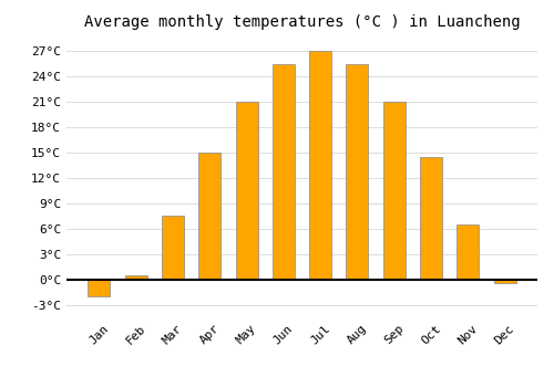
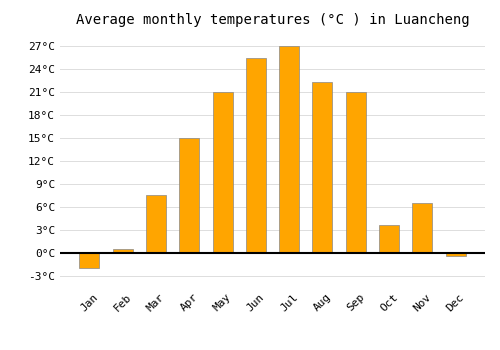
Aug: 25.5°C -> 22.4°C
Oct: 14.5°C -> 3.6°C
